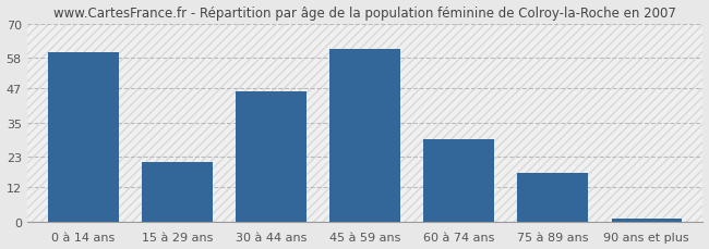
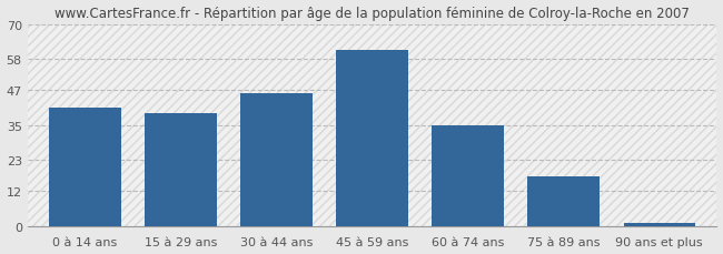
0 à 14 ans: 60 -> 41
15 à 29 ans: 21 -> 39
60 à 74 ans: 29 -> 35
